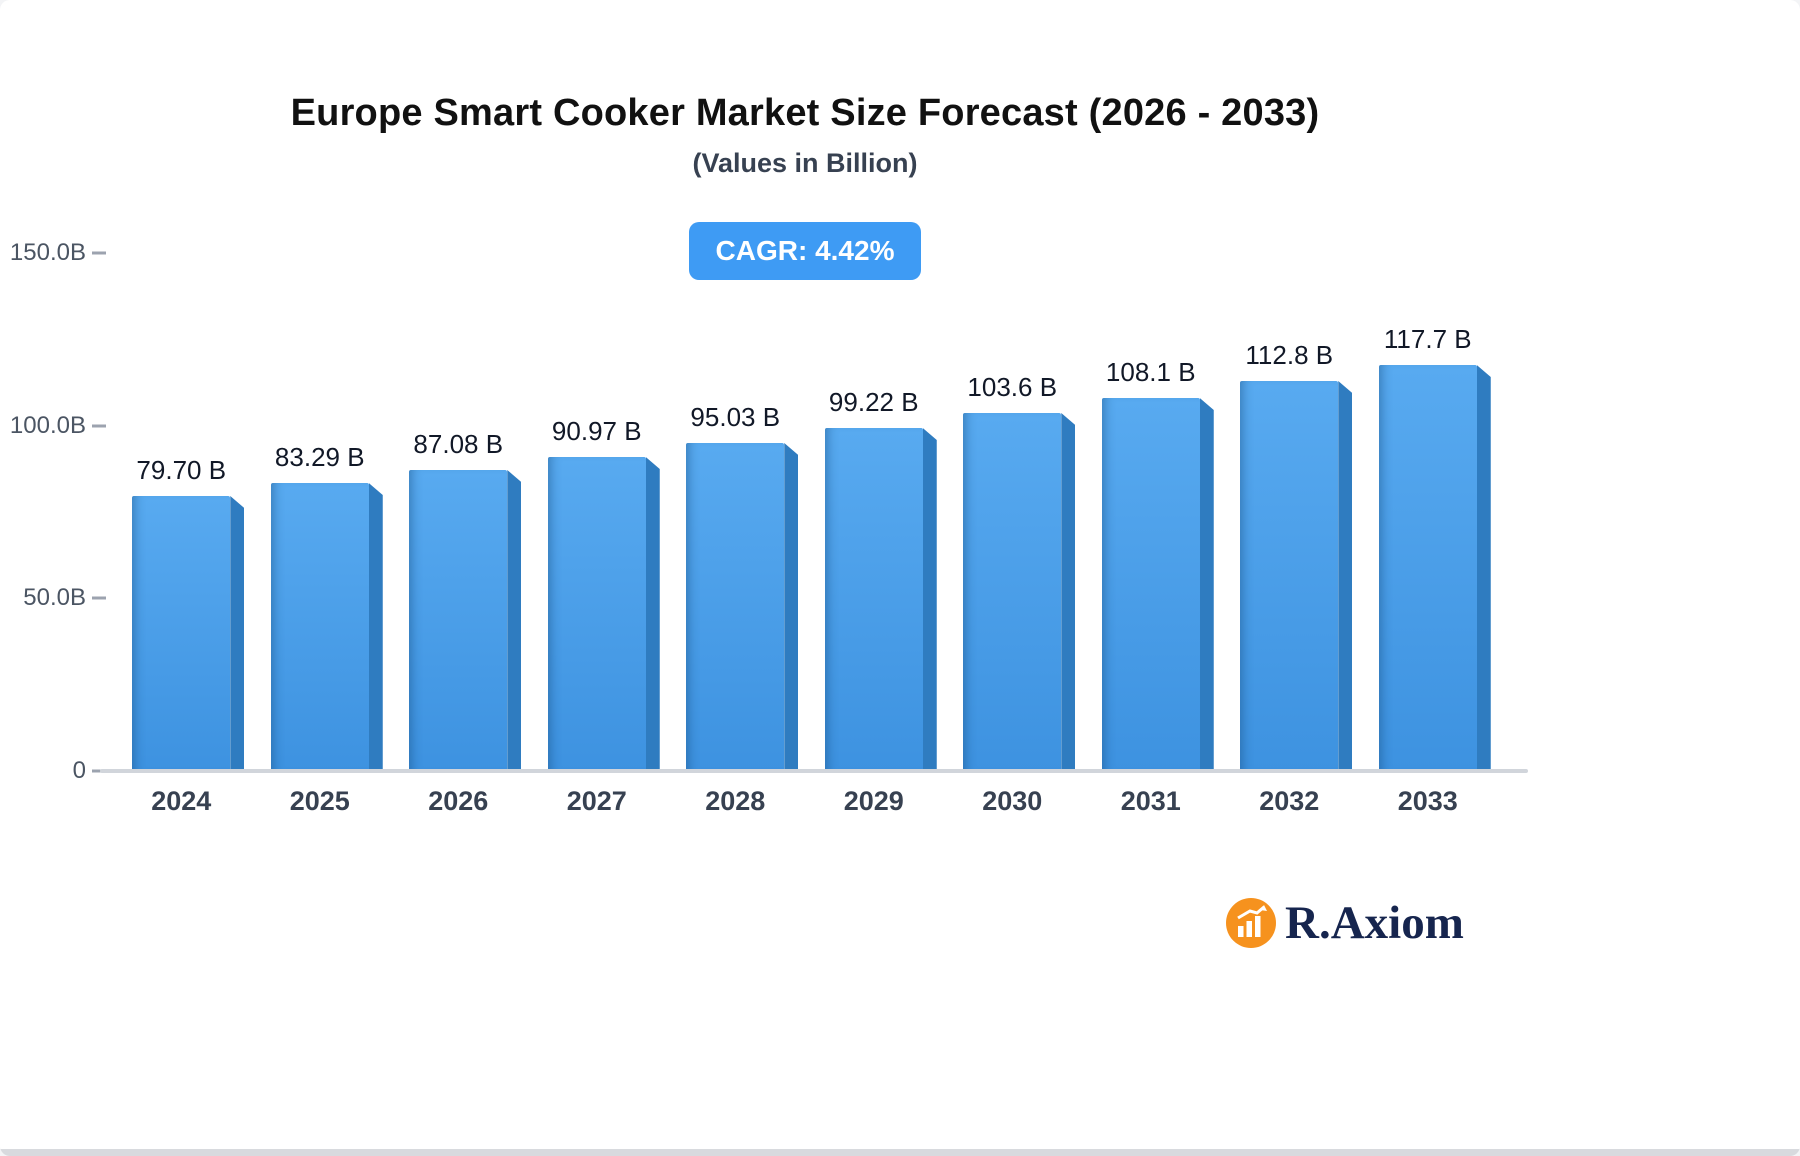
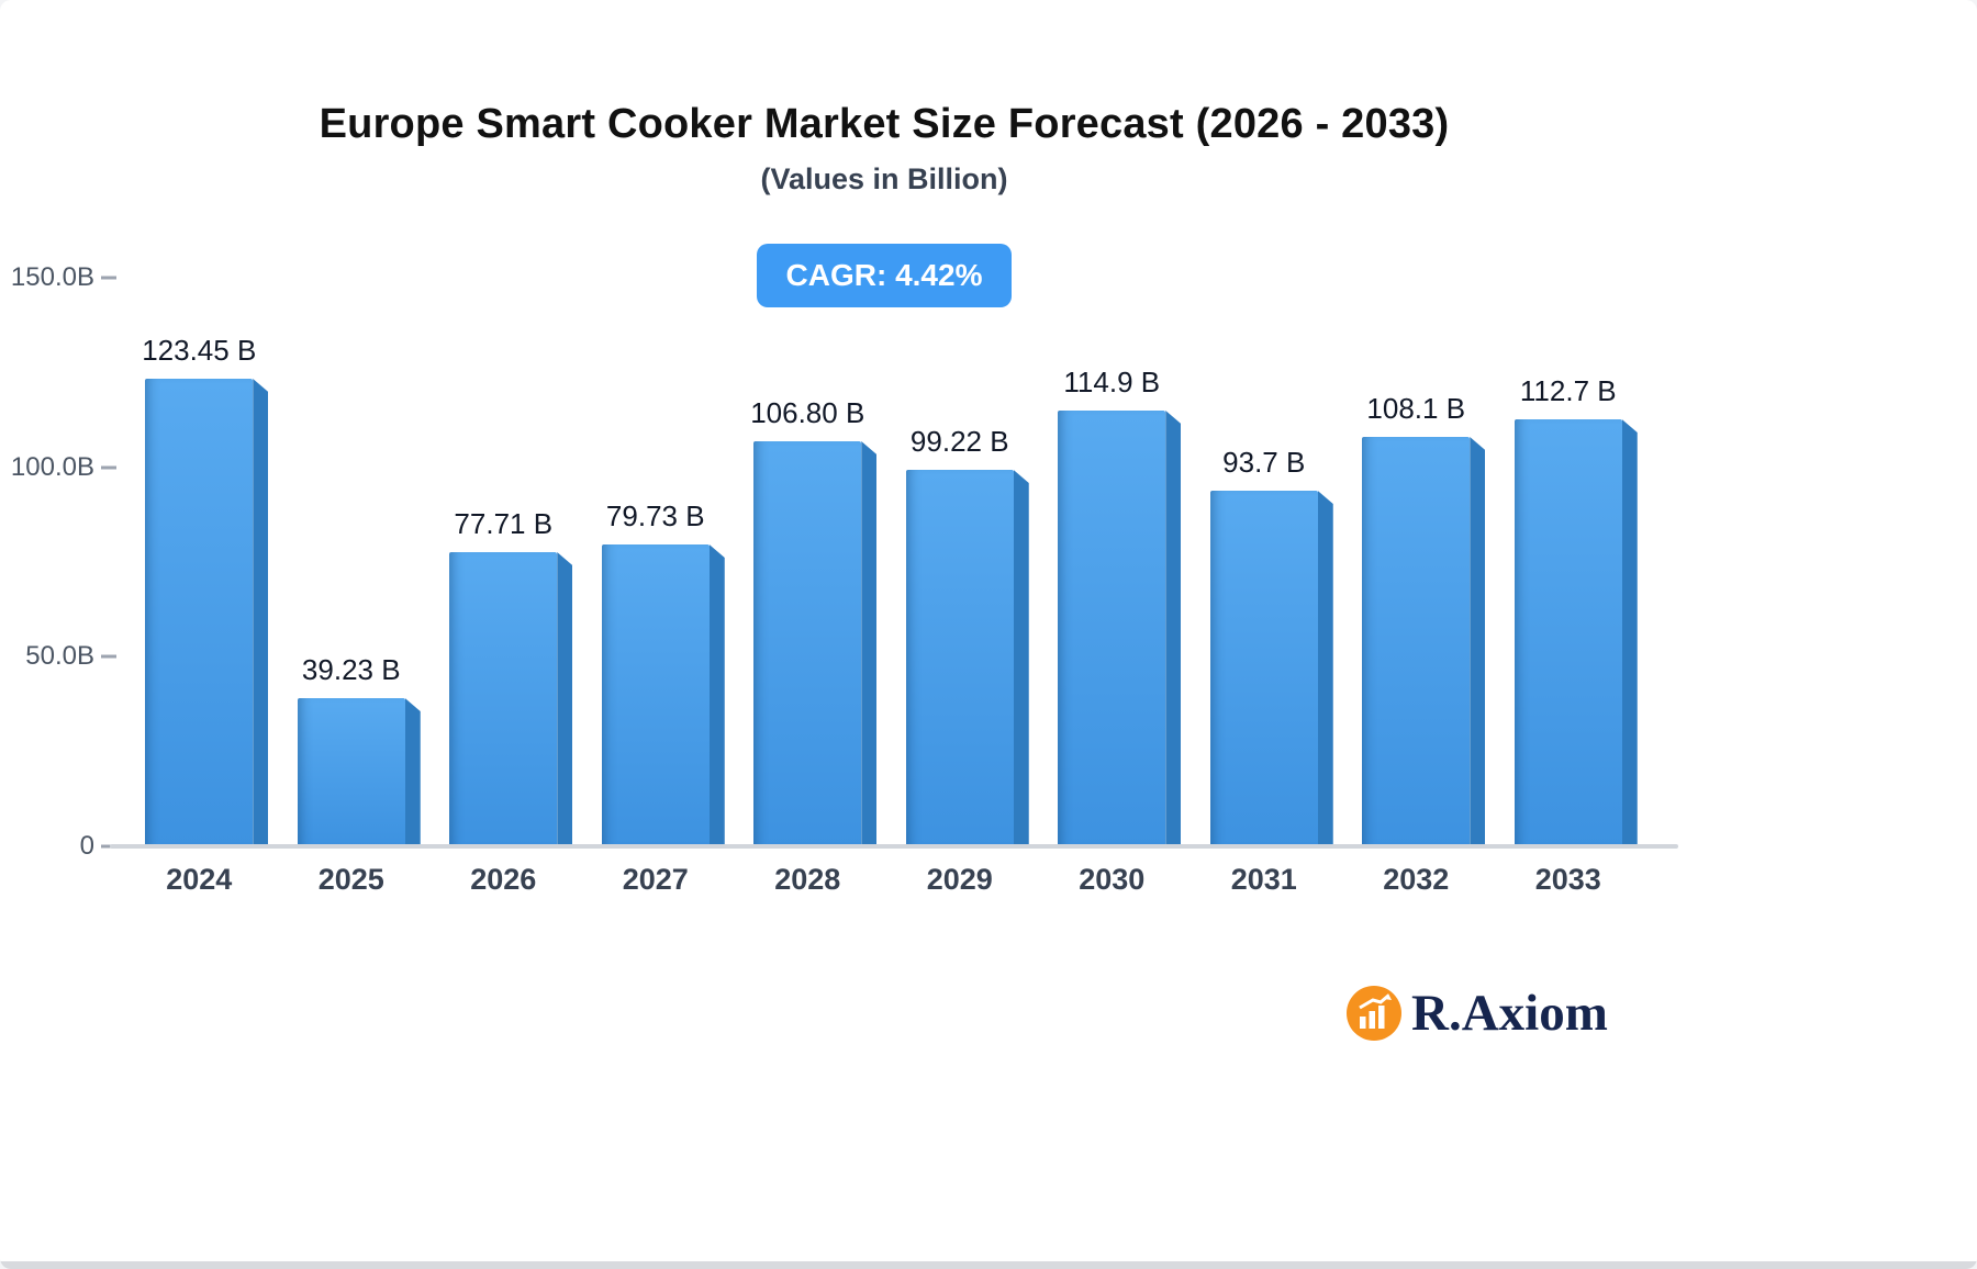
2024: 79.70 -> 123.45
2025: 83.29 -> 39.23
2026: 87.08 -> 77.71
2027: 90.97 -> 79.73
2028: 95.03 -> 106.80
2030: 103.6 -> 114.9
2031: 108.1 -> 93.7
2032: 112.8 -> 108.1
2033: 117.7 -> 112.7
